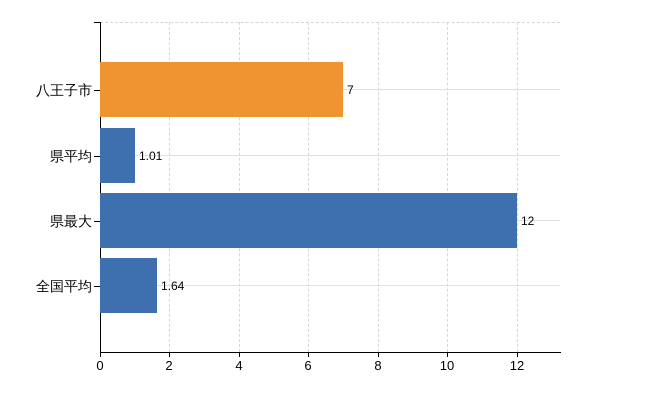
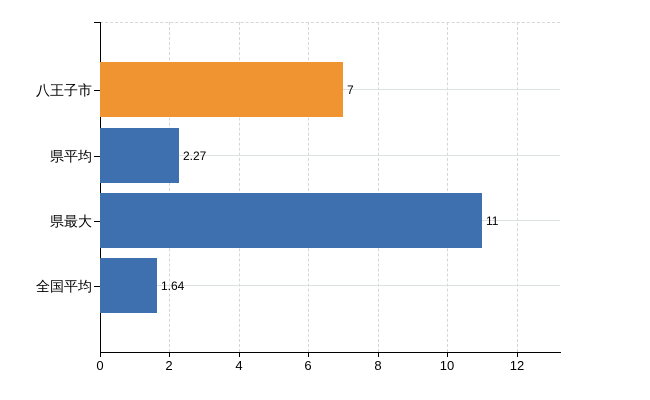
県平均: 1.01 -> 2.27
県最大: 12 -> 11
